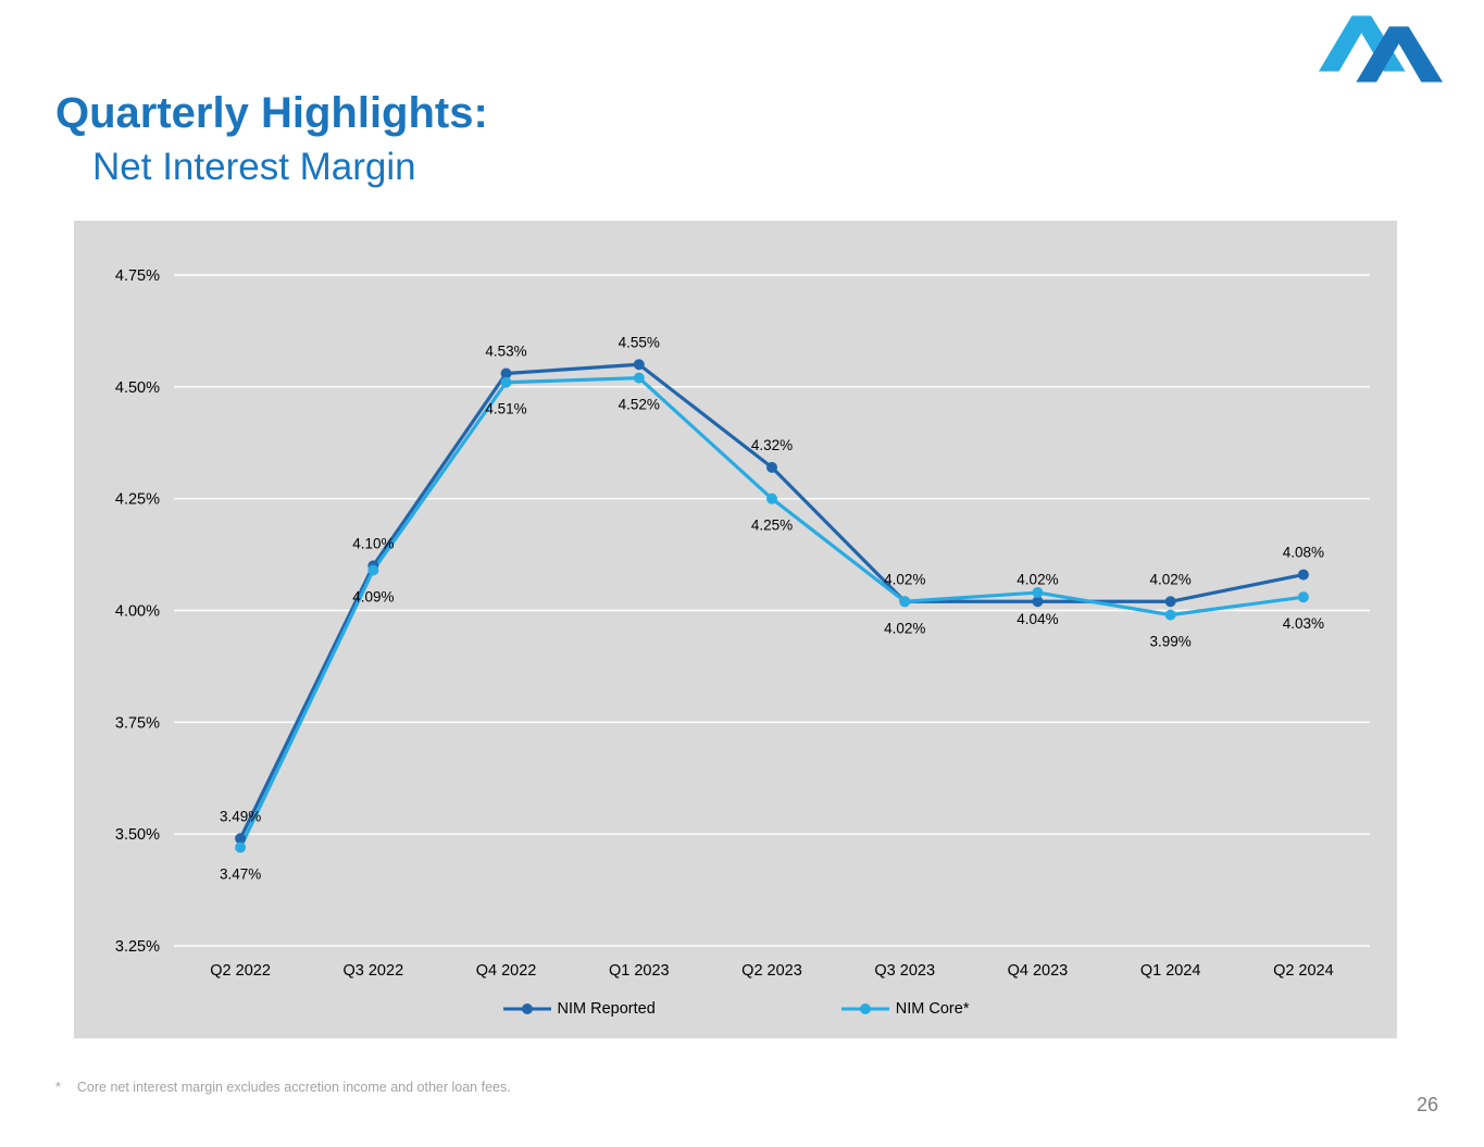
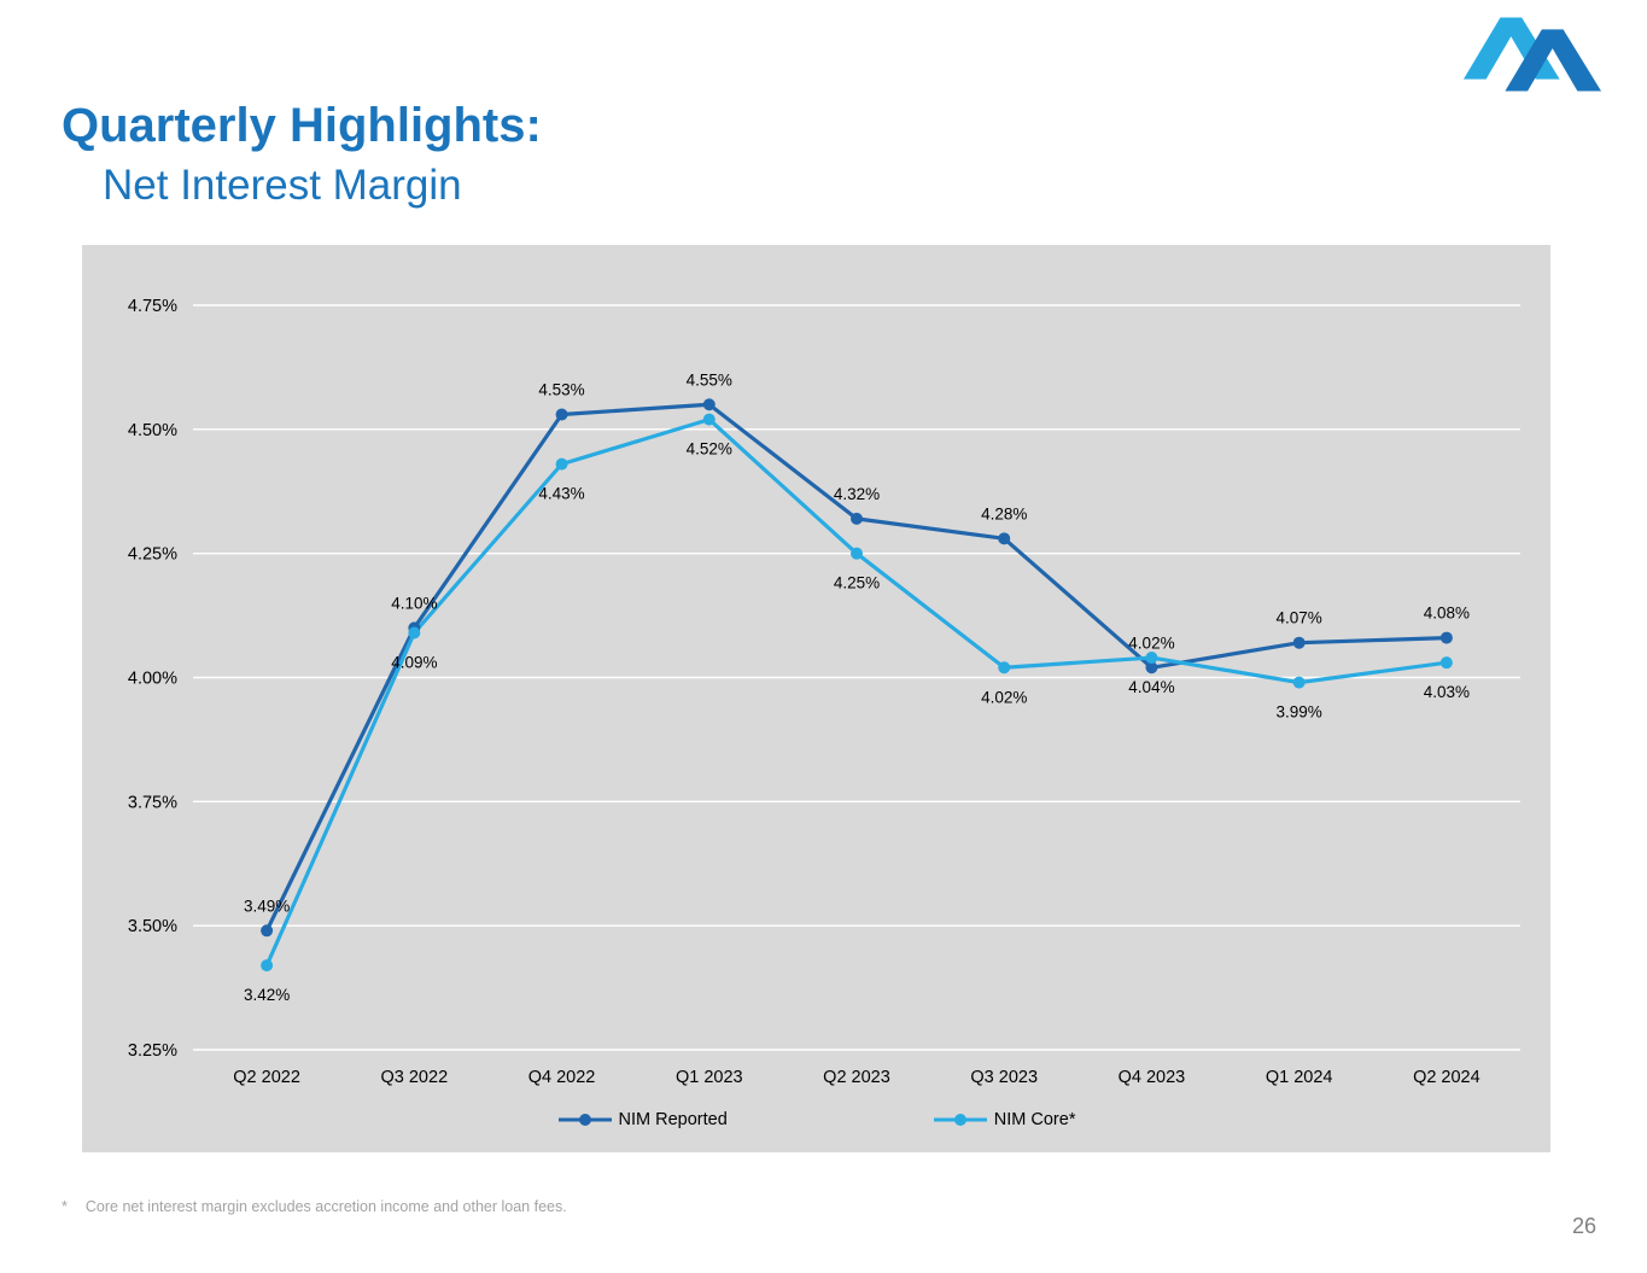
NIM Core*/Q2 2022: 3.47% -> 3.42%
NIM Core*/Q4 2022: 4.51% -> 4.43%
NIM Reported/Q3 2023: 4.02% -> 4.28%
NIM Reported/Q1 2024: 4.02% -> 4.07%
